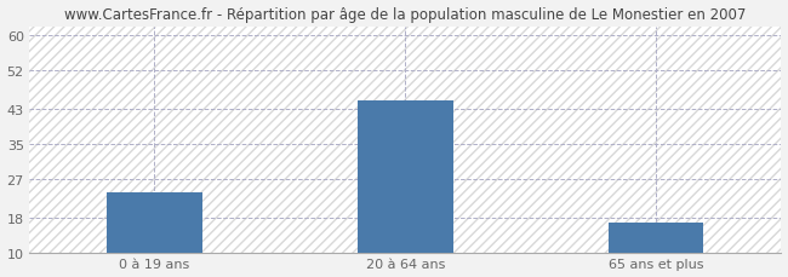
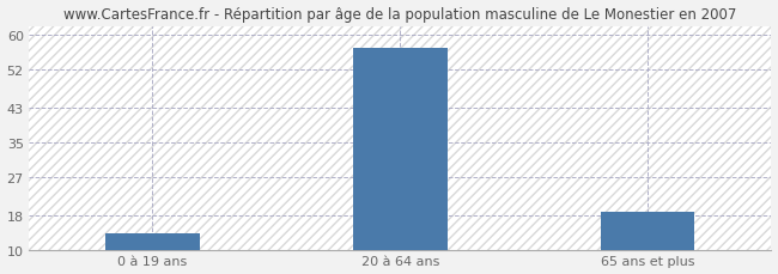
0 à 19 ans: 24 -> 14
20 à 64 ans: 45 -> 57
65 ans et plus: 17 -> 19
